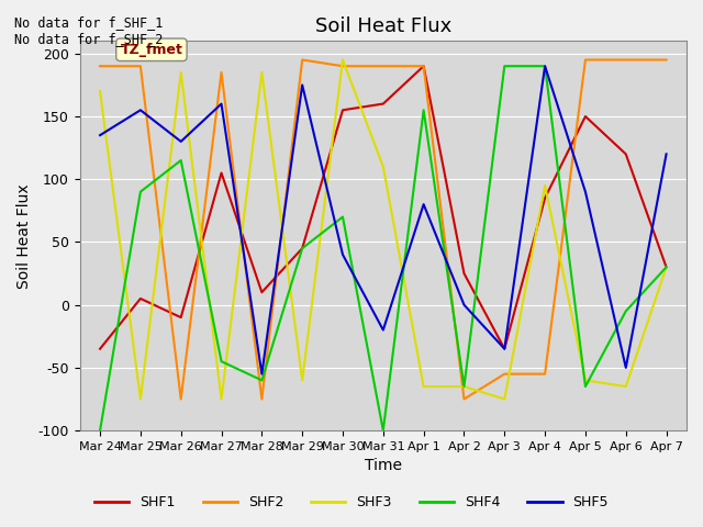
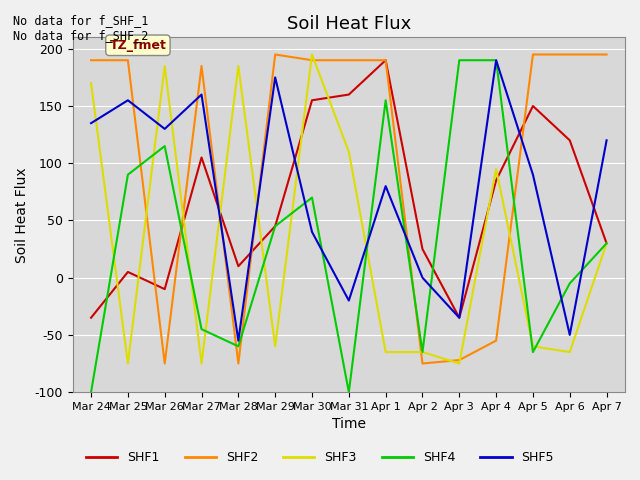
SHF2/Apr 3: -55 -> -72
